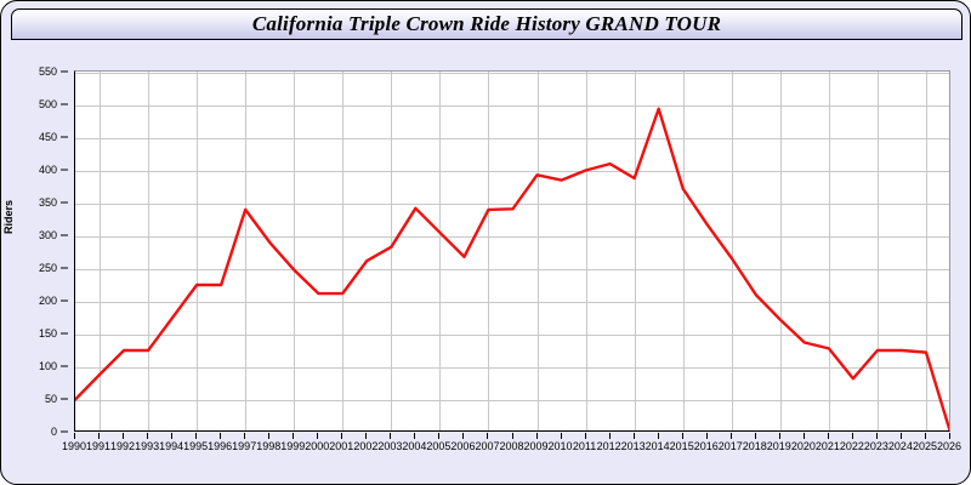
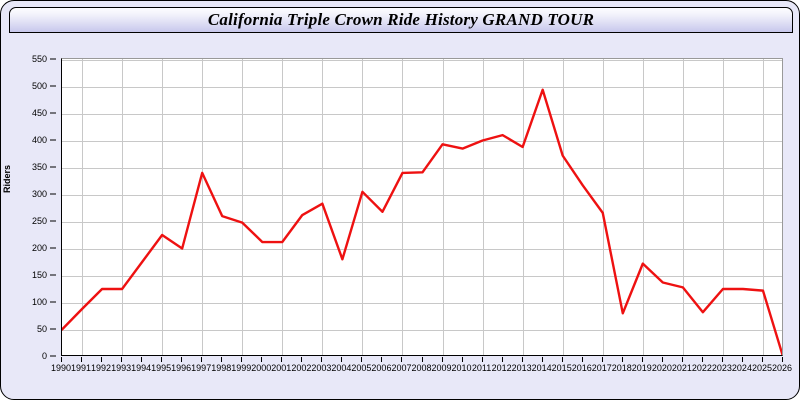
1996: 220 -> 200
1998: 290 -> 260
2004: 340 -> 180
2018: 210 -> 80
